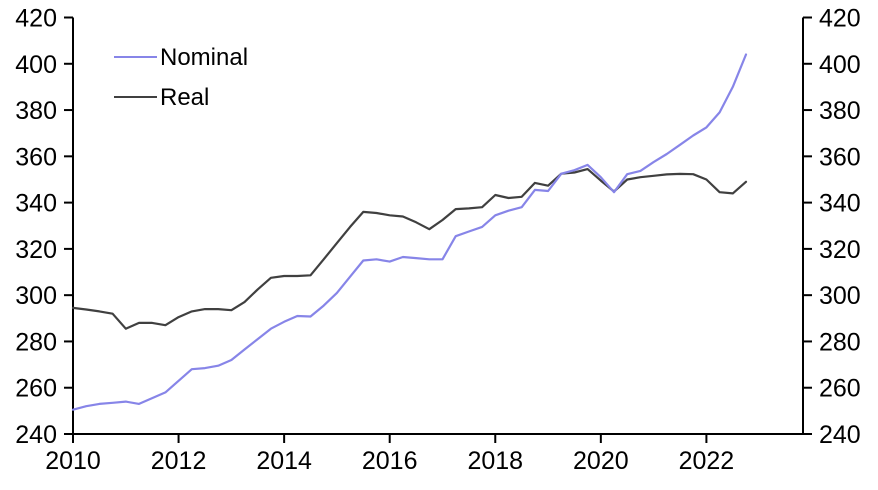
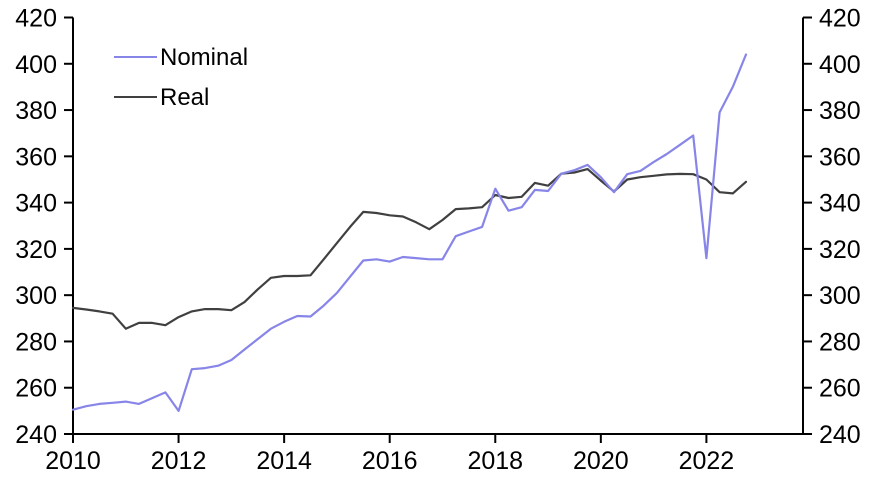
Nominal/2012: 263 -> 250
Nominal/2018: 334 -> 346
Nominal/2022: 372 -> 316
